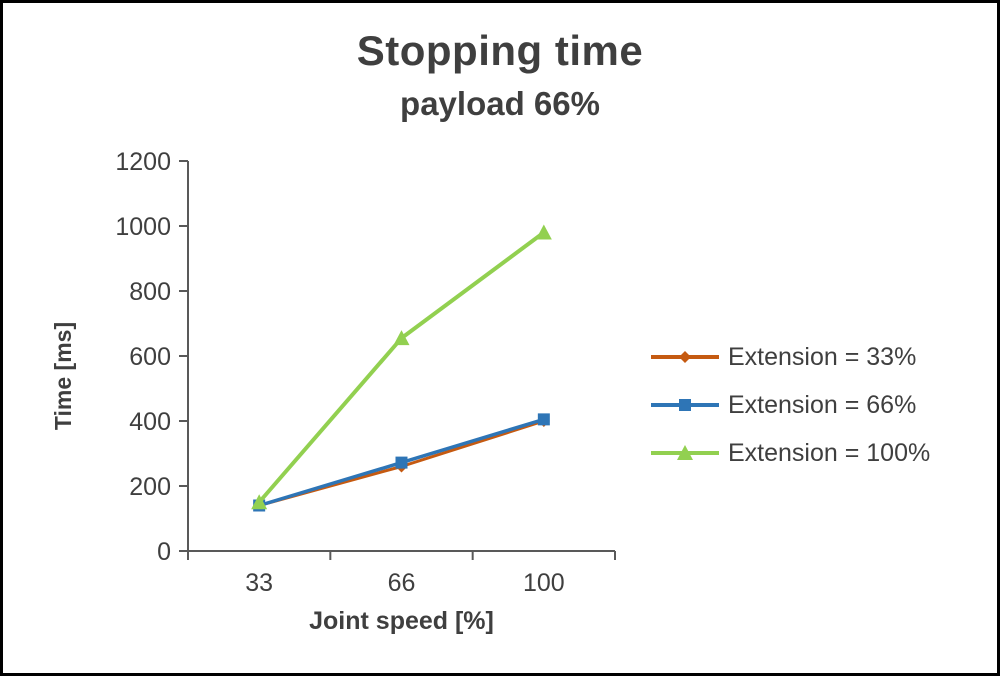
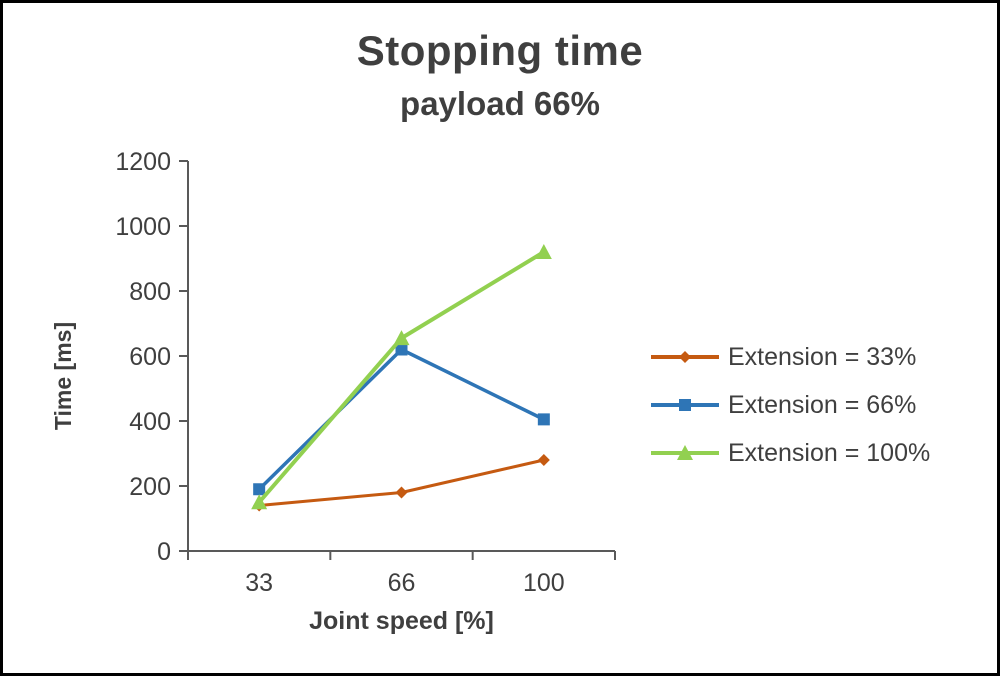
Extension = 66%/33: 140 -> 190
Extension = 33%/66: 260 -> 180
Extension = 66%/66: 270 -> 620
Extension = 33%/100: 400 -> 280
Extension = 100%/100: 980 -> 920
